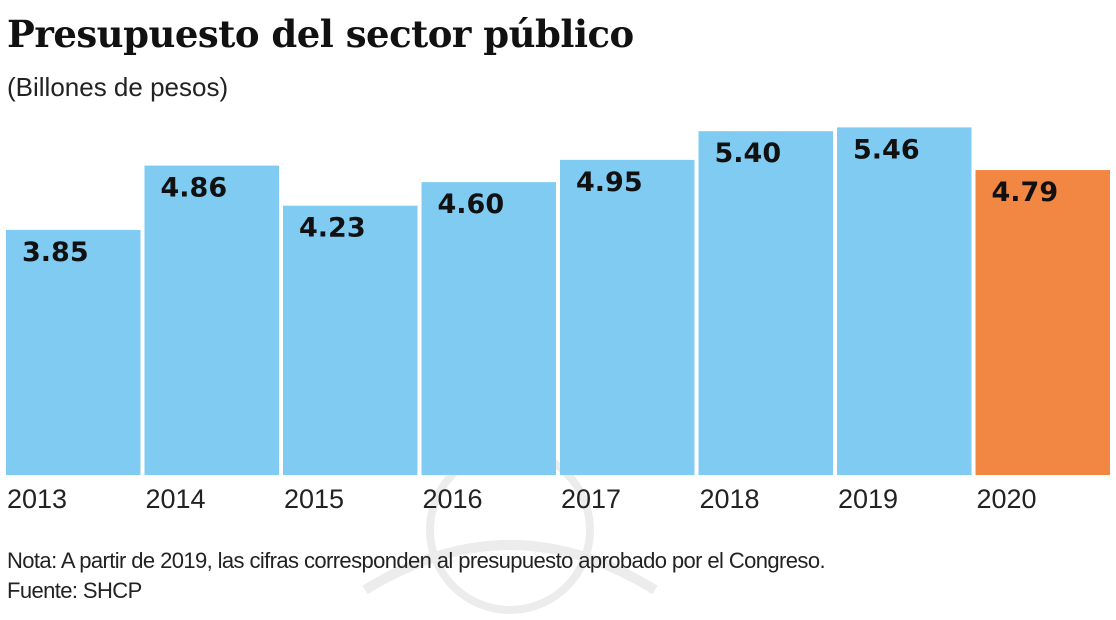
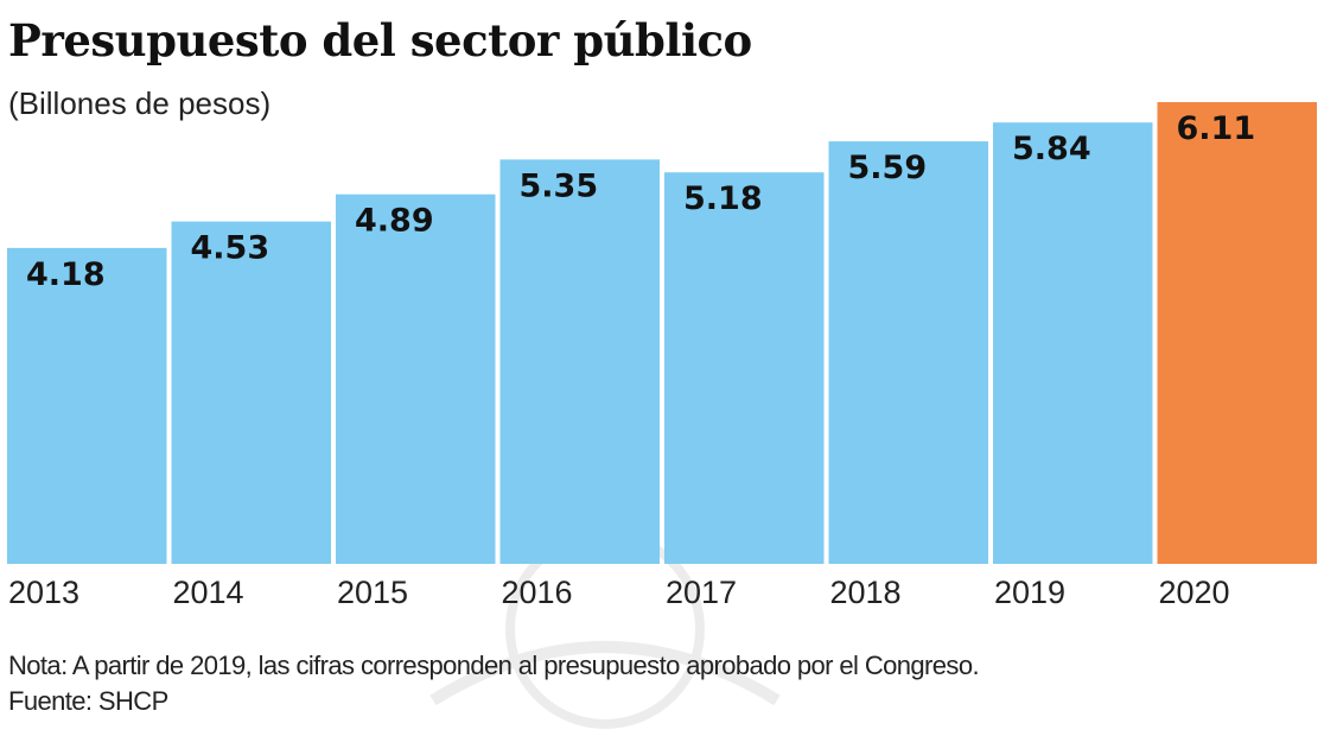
2013: 3.85 -> 4.18
2014: 4.86 -> 4.53
2015: 4.23 -> 4.89
2016: 4.60 -> 5.35
2017: 4.95 -> 5.18
2018: 5.40 -> 5.59
2019: 5.46 -> 5.84
2020: 4.79 -> 6.11
